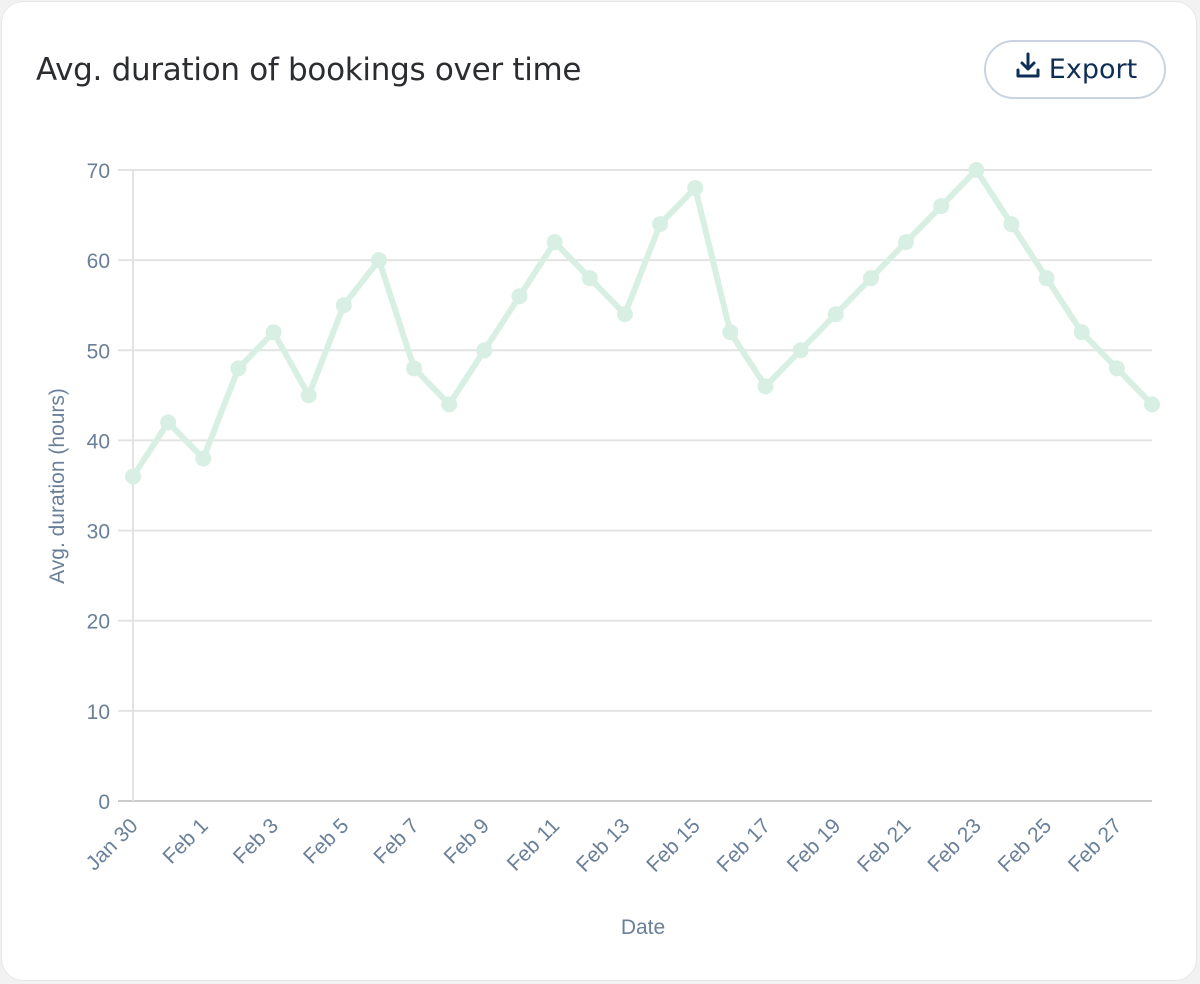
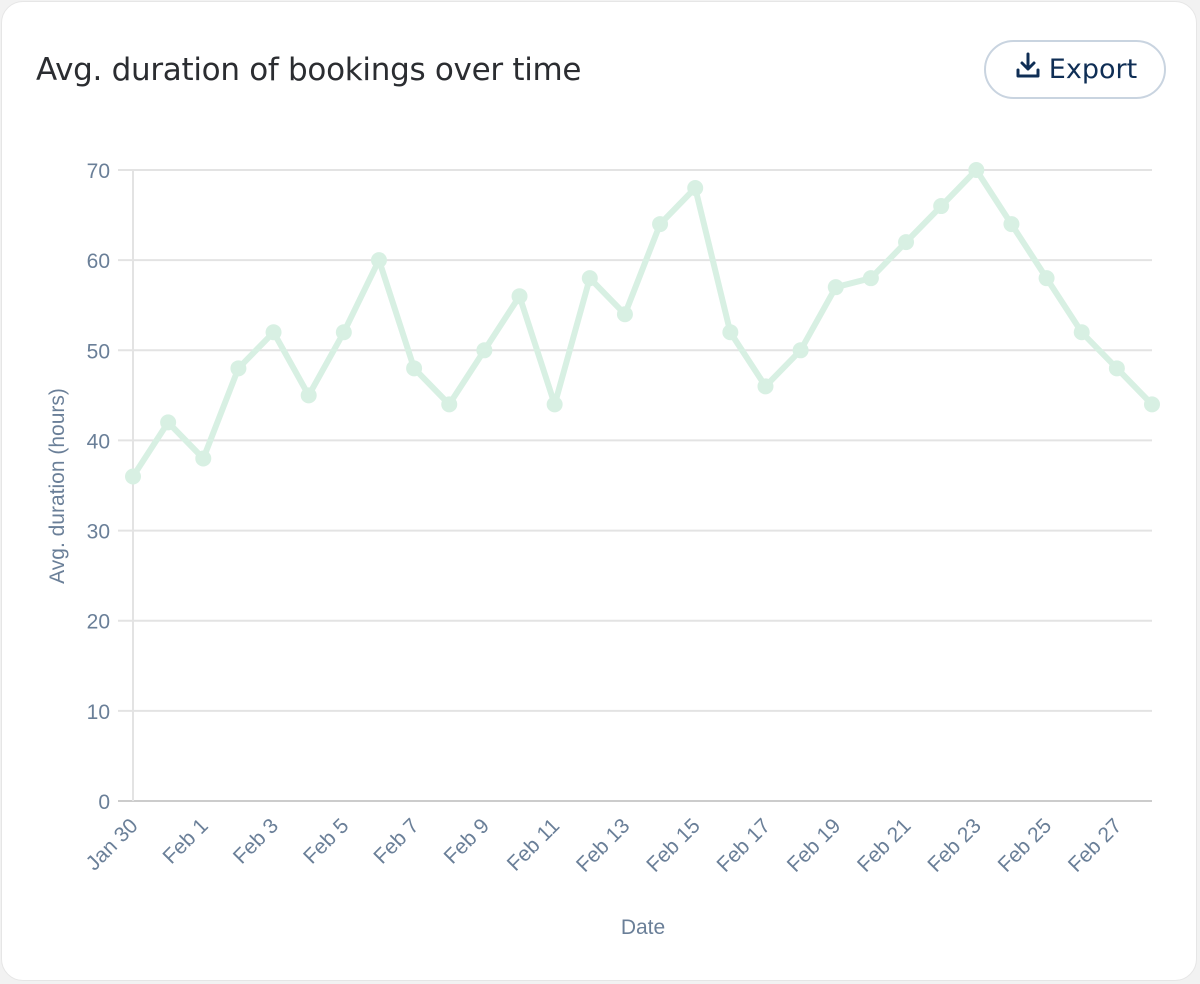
Feb 5: 55 -> 52
Feb 11: 62 -> 44
Feb 19: 54 -> 57
